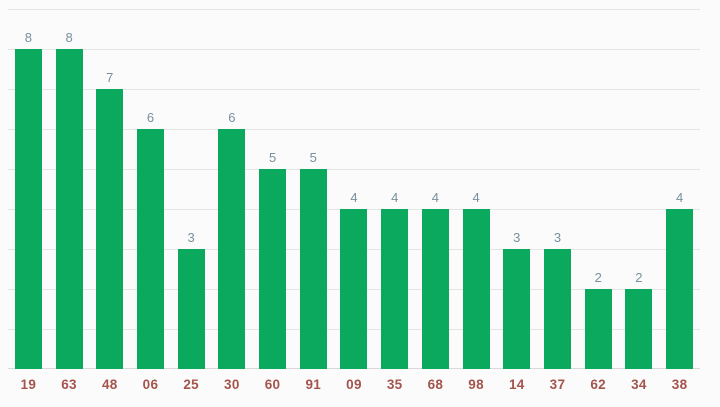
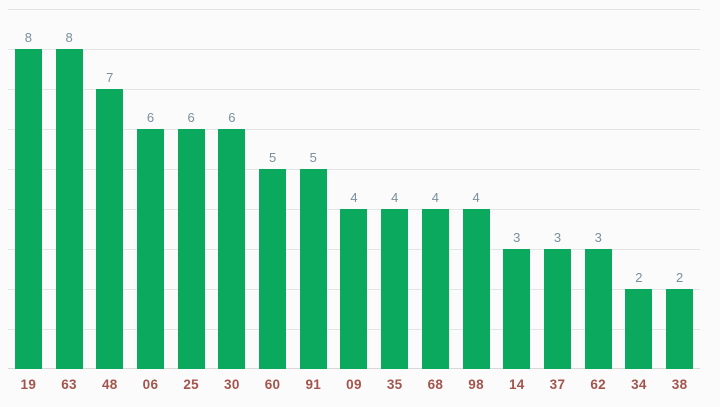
25: 3 -> 6
62: 2 -> 3
38: 4 -> 2
